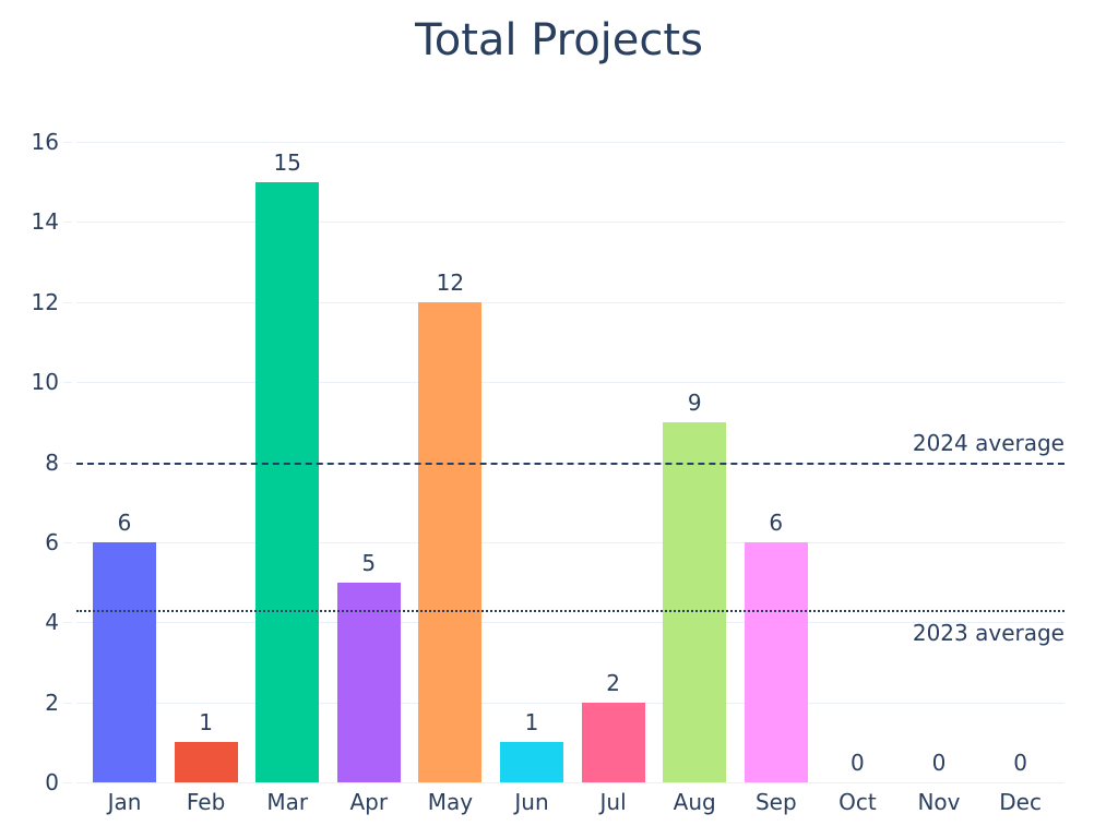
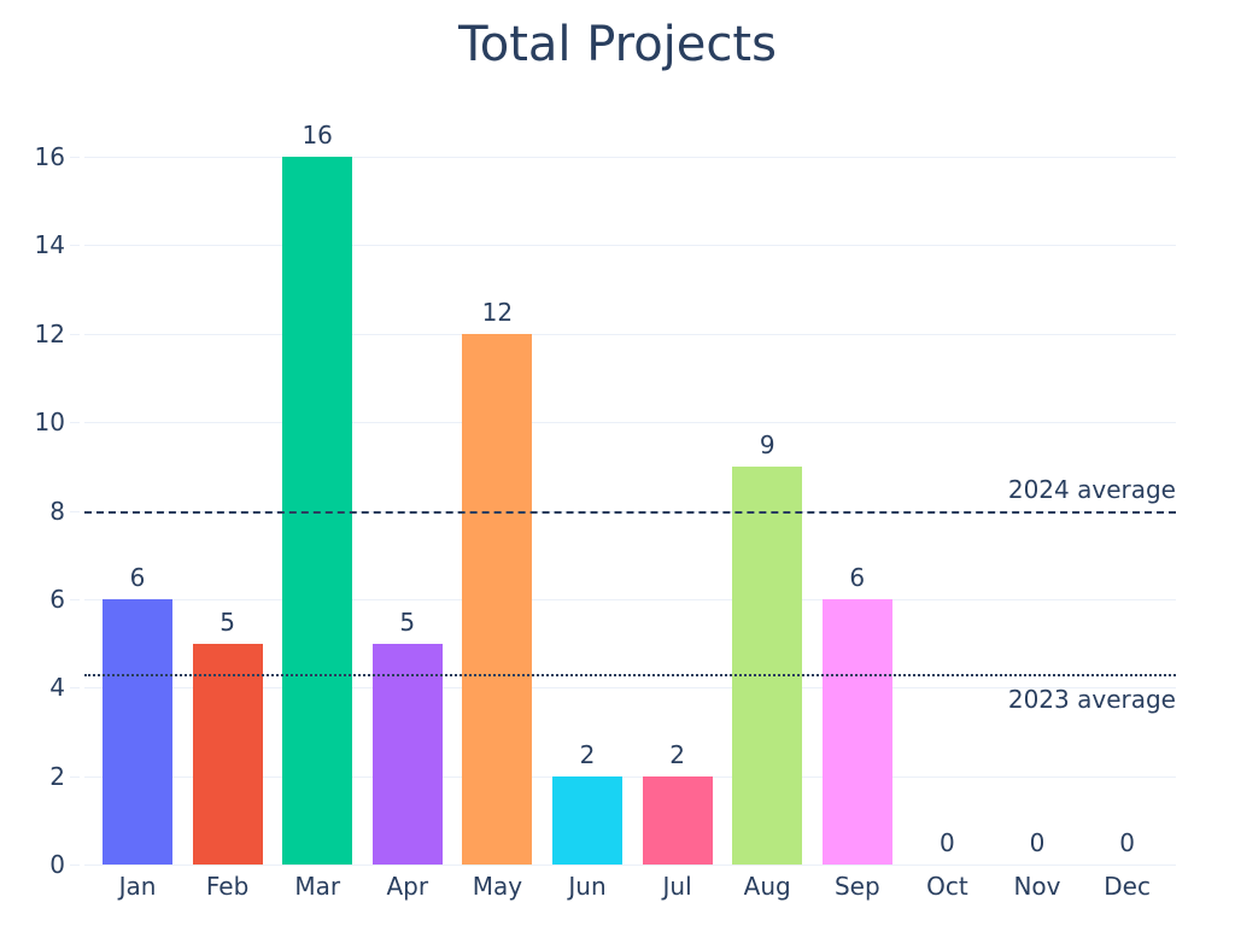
Feb: 1 -> 5
Mar: 15 -> 16
Jun: 1 -> 2
